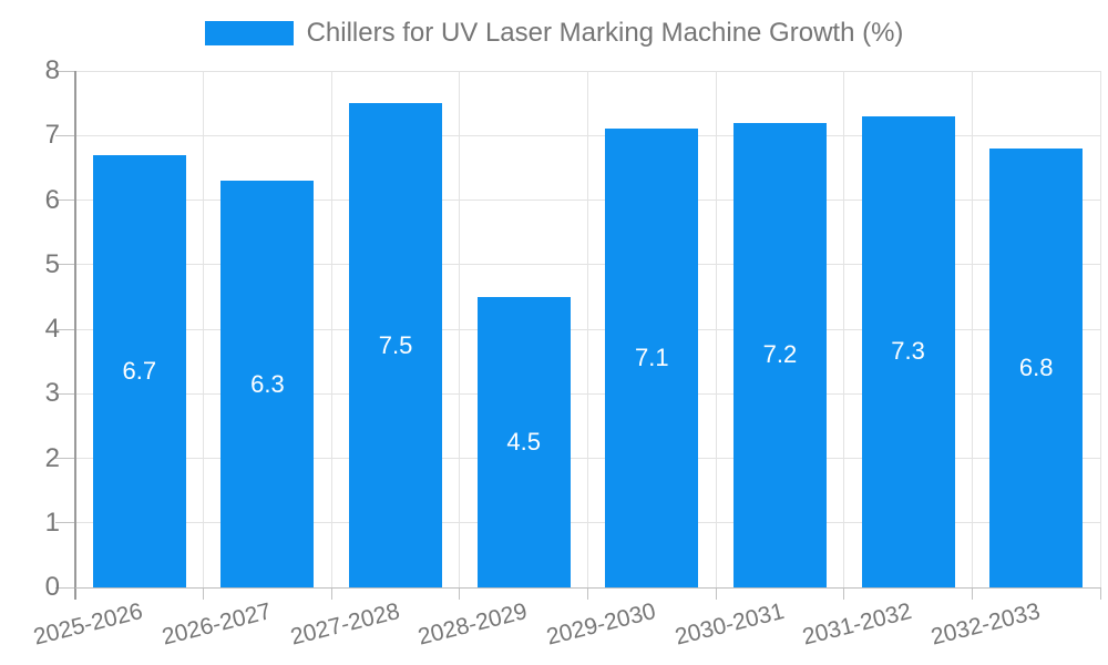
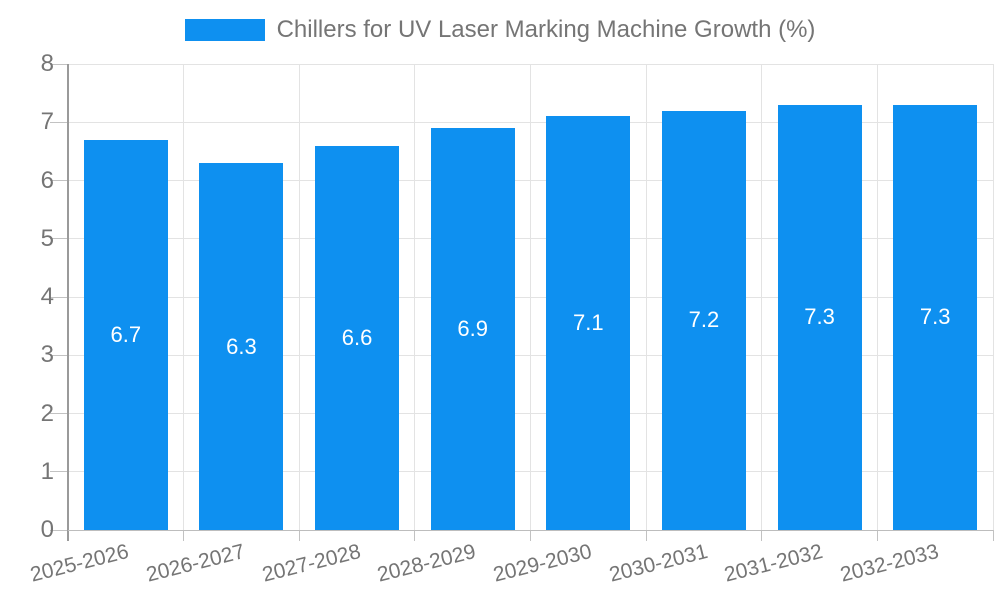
2027-2028: 7.5 -> 6.6
2028-2029: 4.5 -> 6.9
2032-2033: 6.8 -> 7.3
